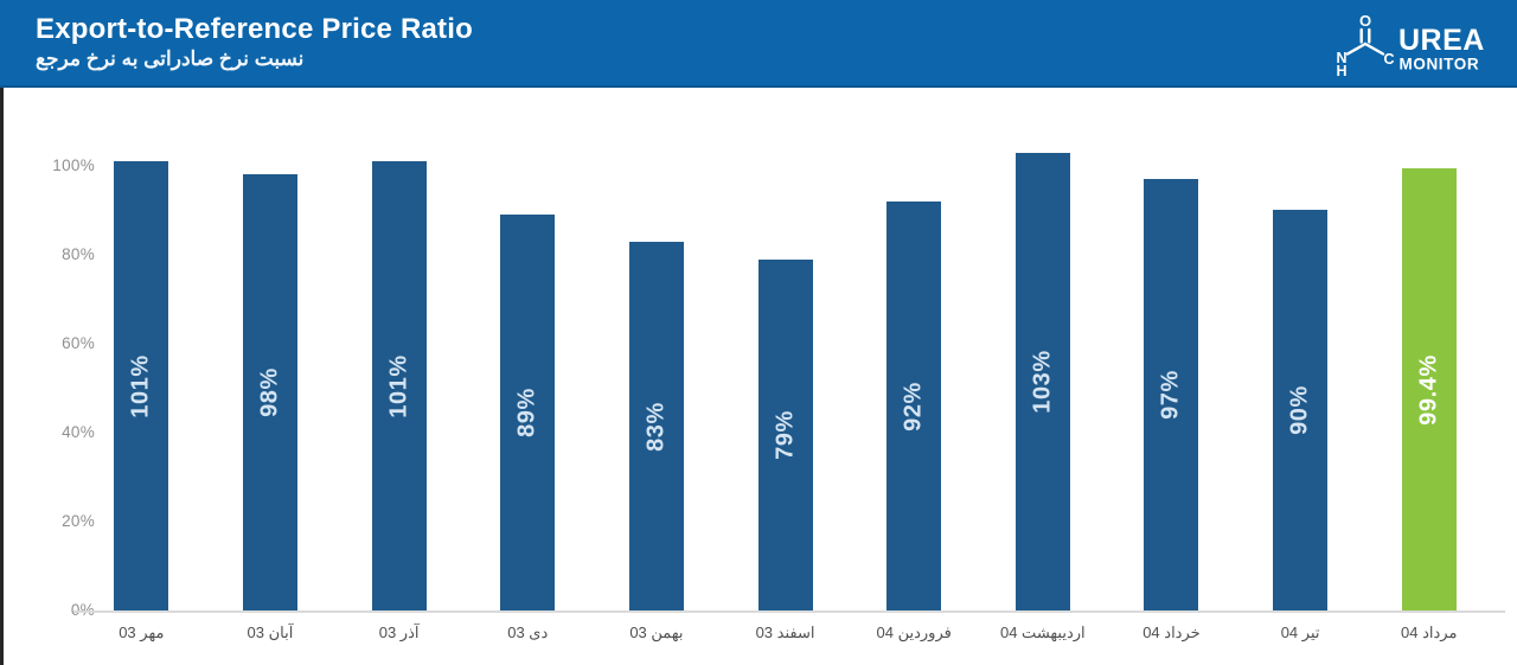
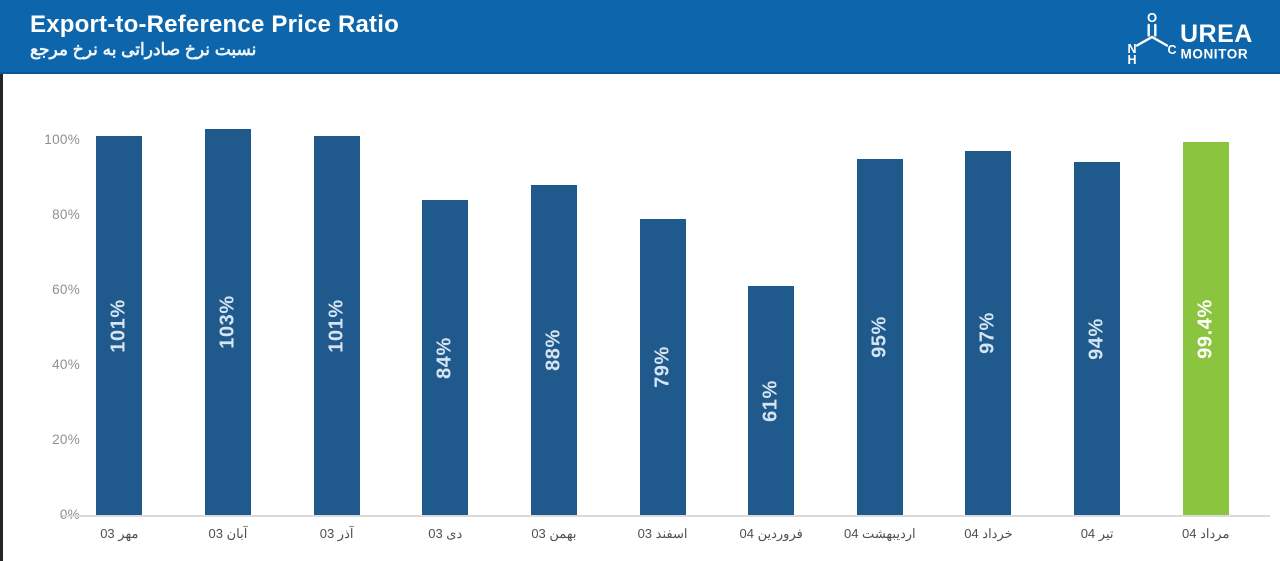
آبان 03: 98% -> 103%
دی 03: 89% -> 84%
بهمن 03: 83% -> 88%
فروردین 04: 92% -> 61%
اردیبهشت 04: 103% -> 95%
تیر 04: 90% -> 94%
